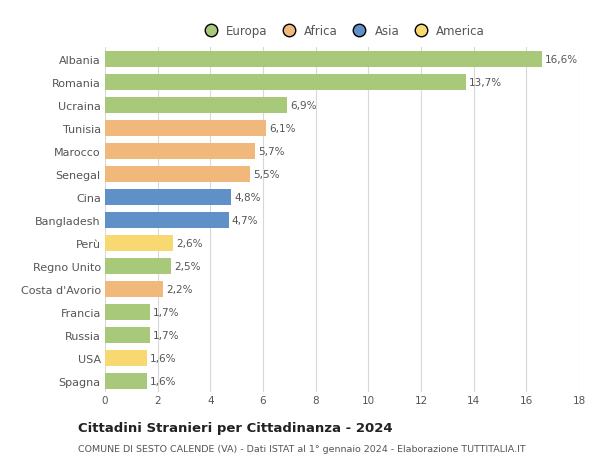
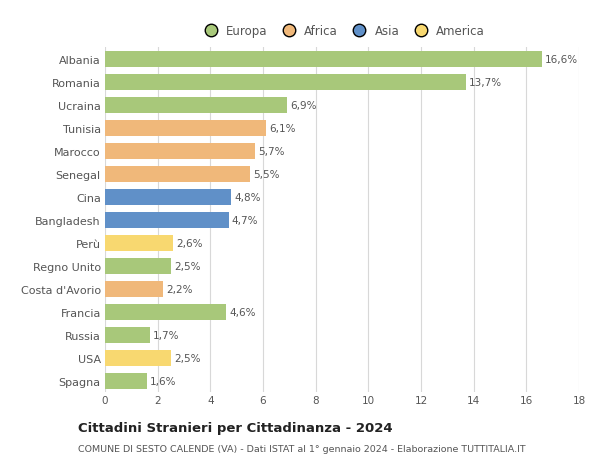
Francia: 1,7% -> 4,6%
USA: 1,6% -> 2,5%
